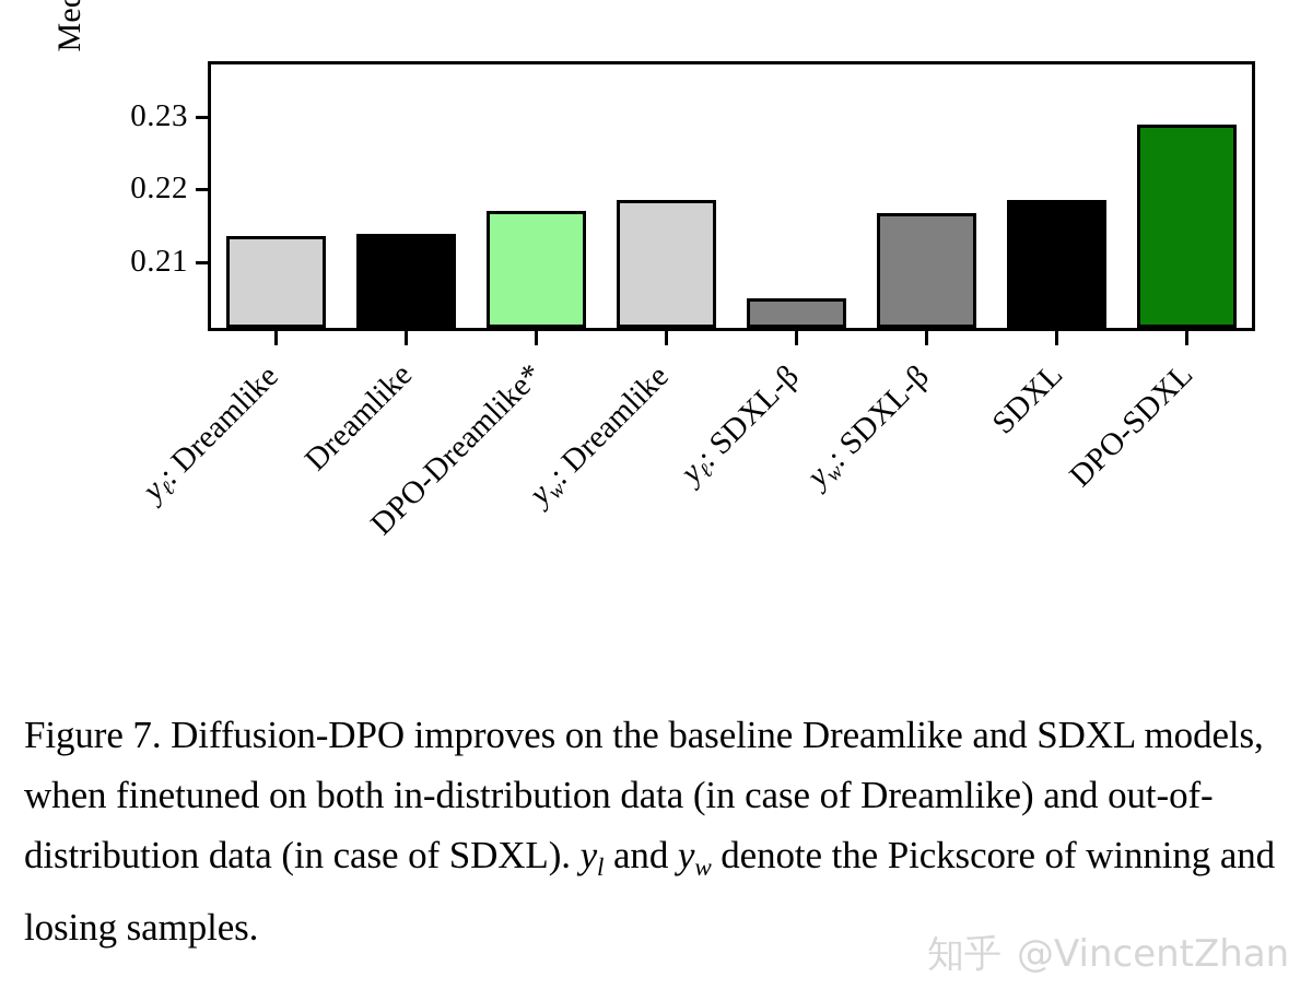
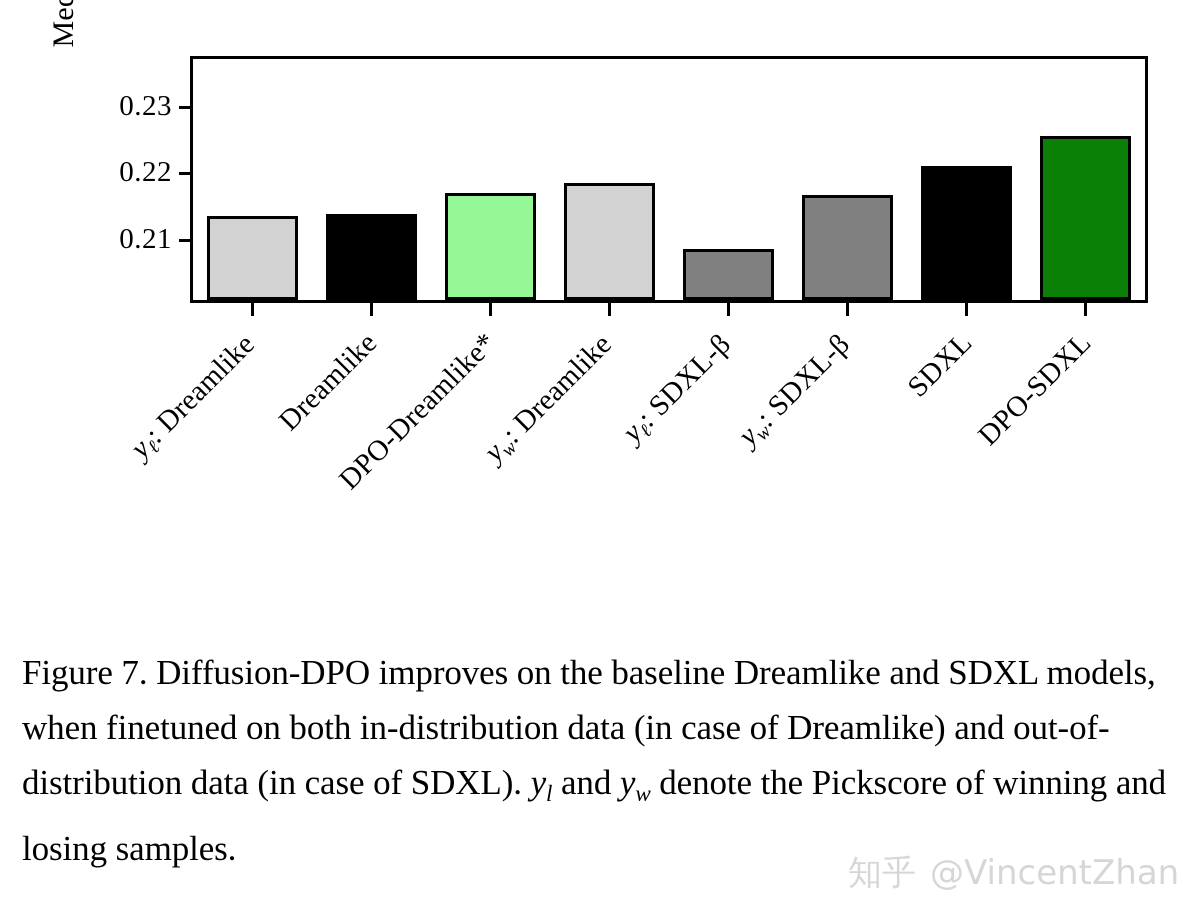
yℓ: SDXL-β: 0.208 -> 0.211
SDXL: 0.220 -> 0.222
DPO-SDXL: 0.229 -> 0.226
